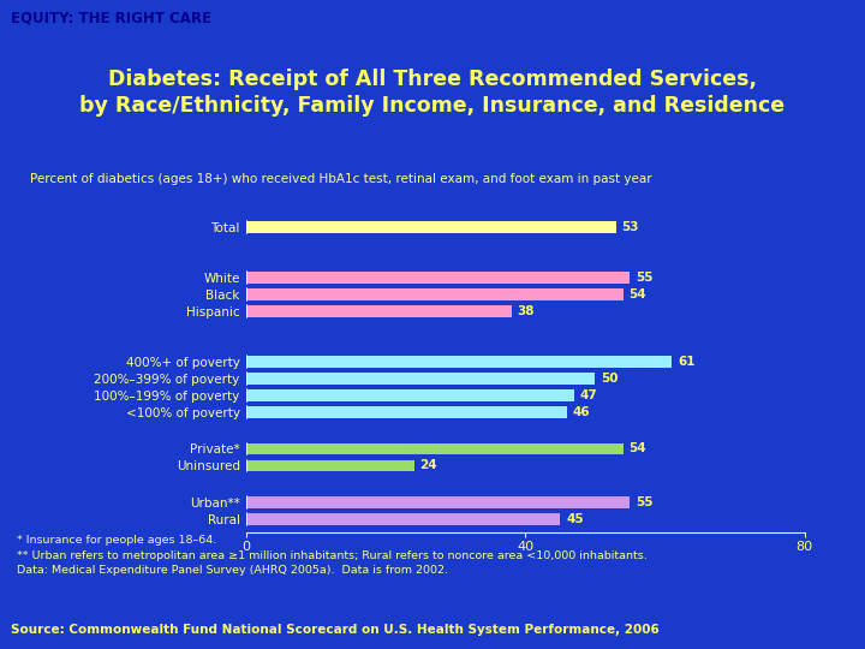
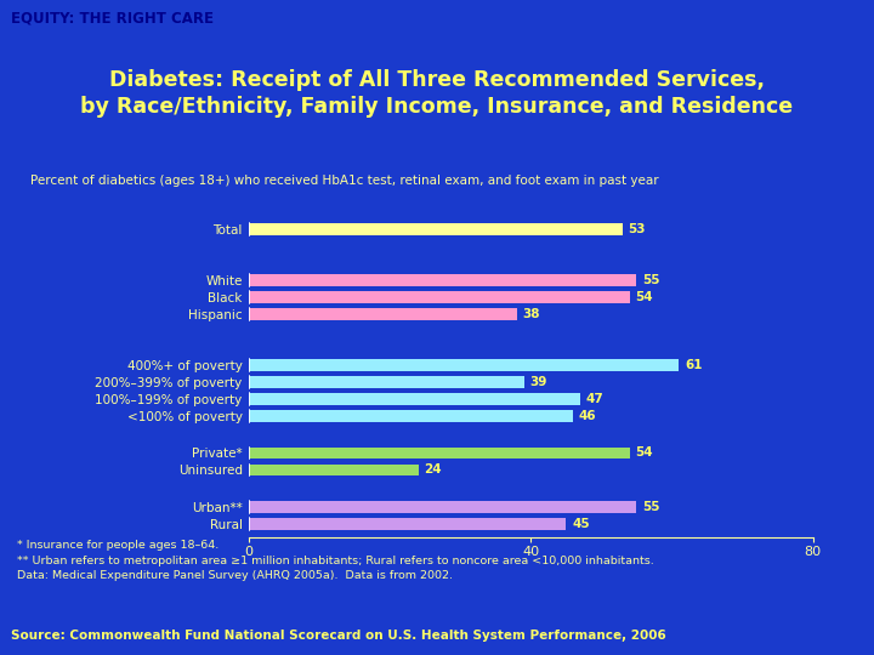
200%–399% of poverty: 50 -> 39
